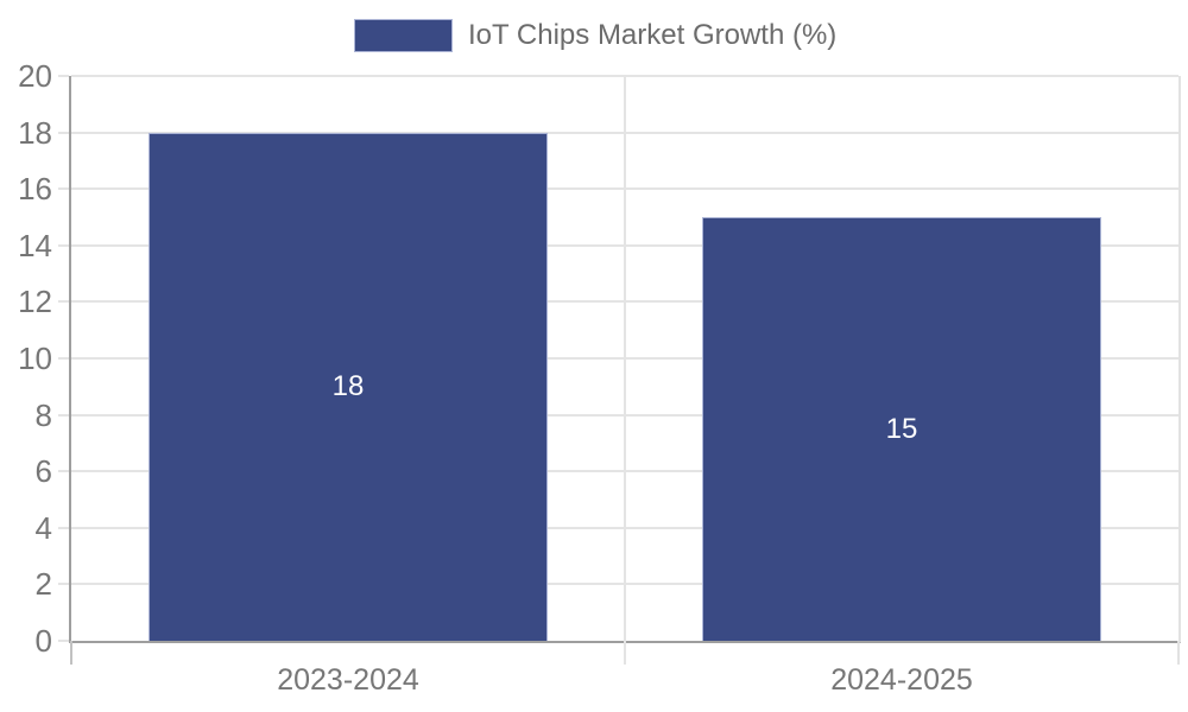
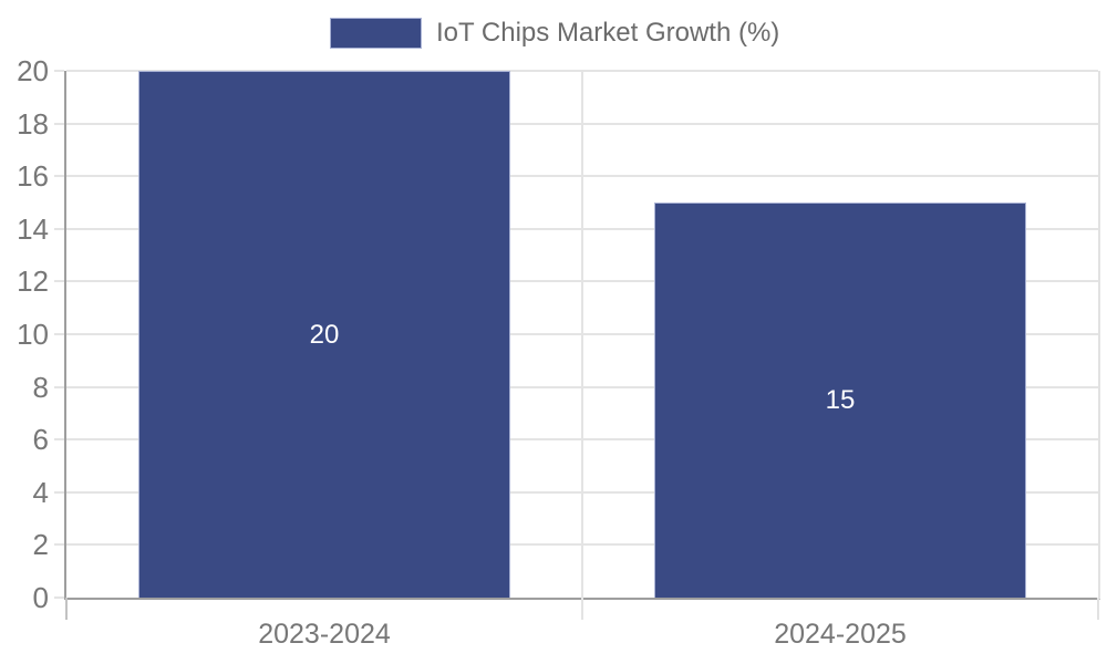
2023-2024: 18 -> 20
